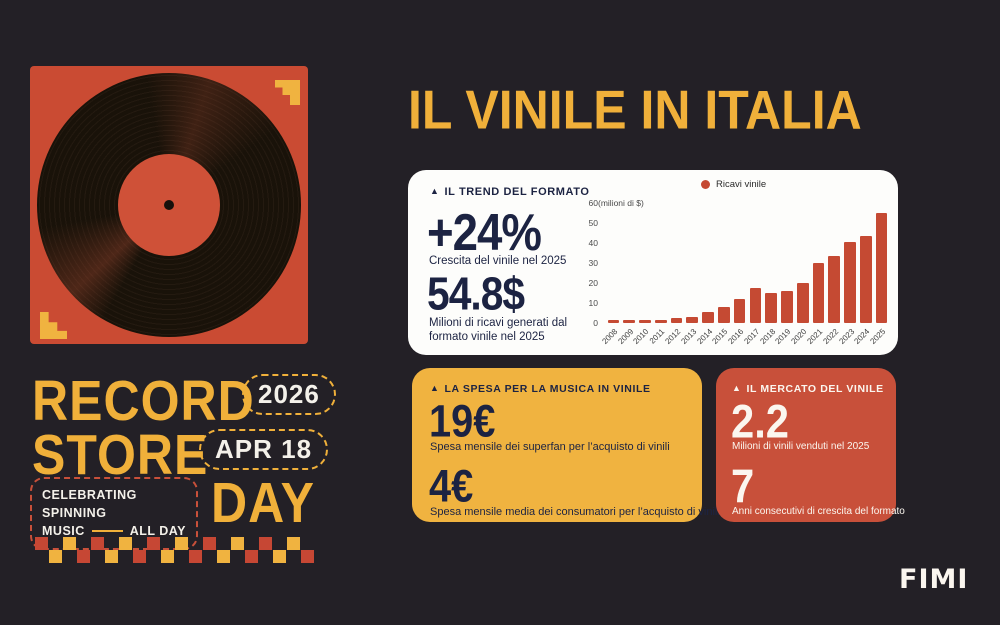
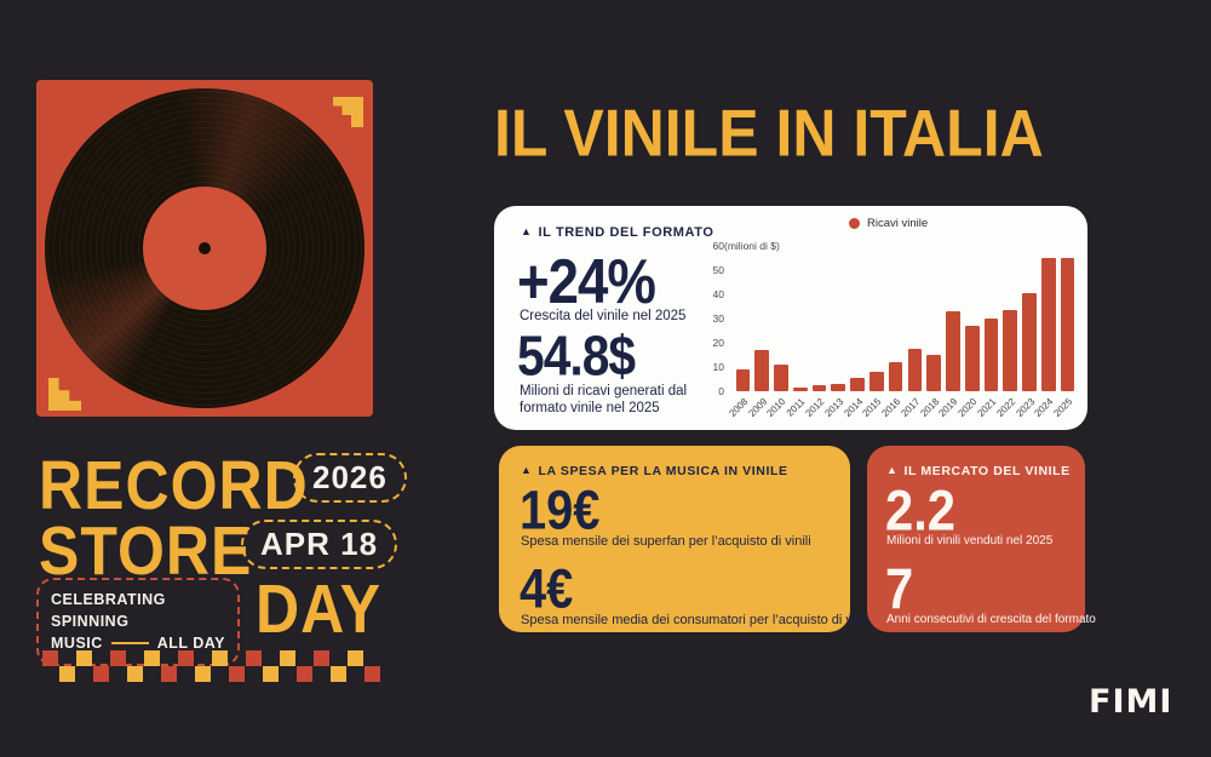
2008: 1 -> 9
2009: 1 -> 17
2010: 1 -> 11
2019: 16 -> 33
2020: 20 -> 27
2024: 44 -> 55
